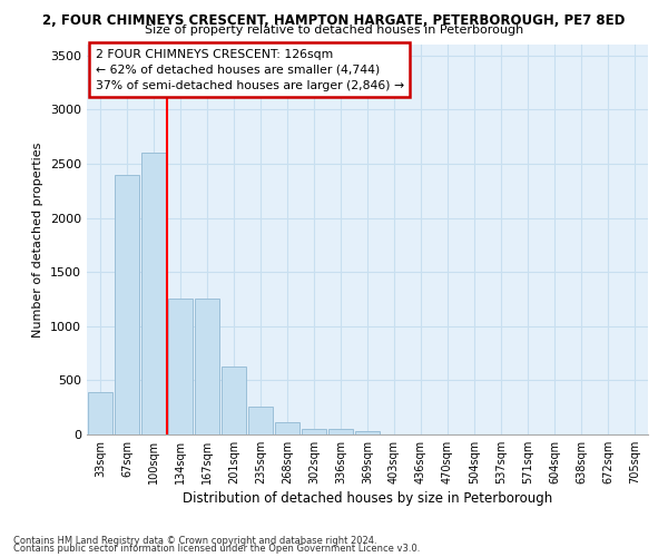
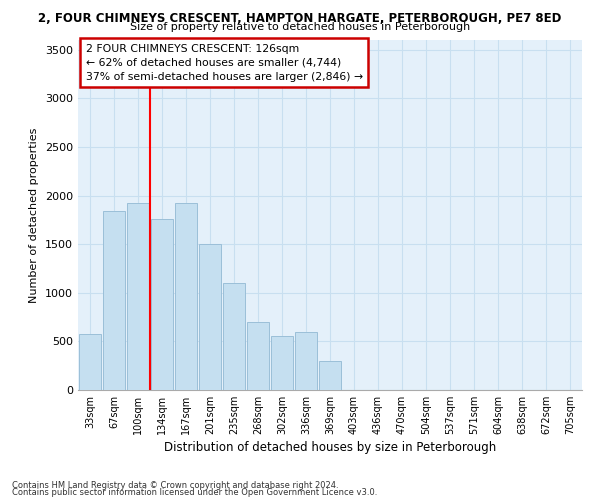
33sqm: 390 -> 580
67sqm: 2400 -> 1840
100sqm: 2600 -> 1920
134sqm: 1250 -> 1760
167sqm: 1250 -> 1920
201sqm: 630 -> 1500
235sqm: 260 -> 1100
268sqm: 110 -> 700
302sqm: 60 -> 560
336sqm: 50 -> 600
369sqm: 30 -> 300
